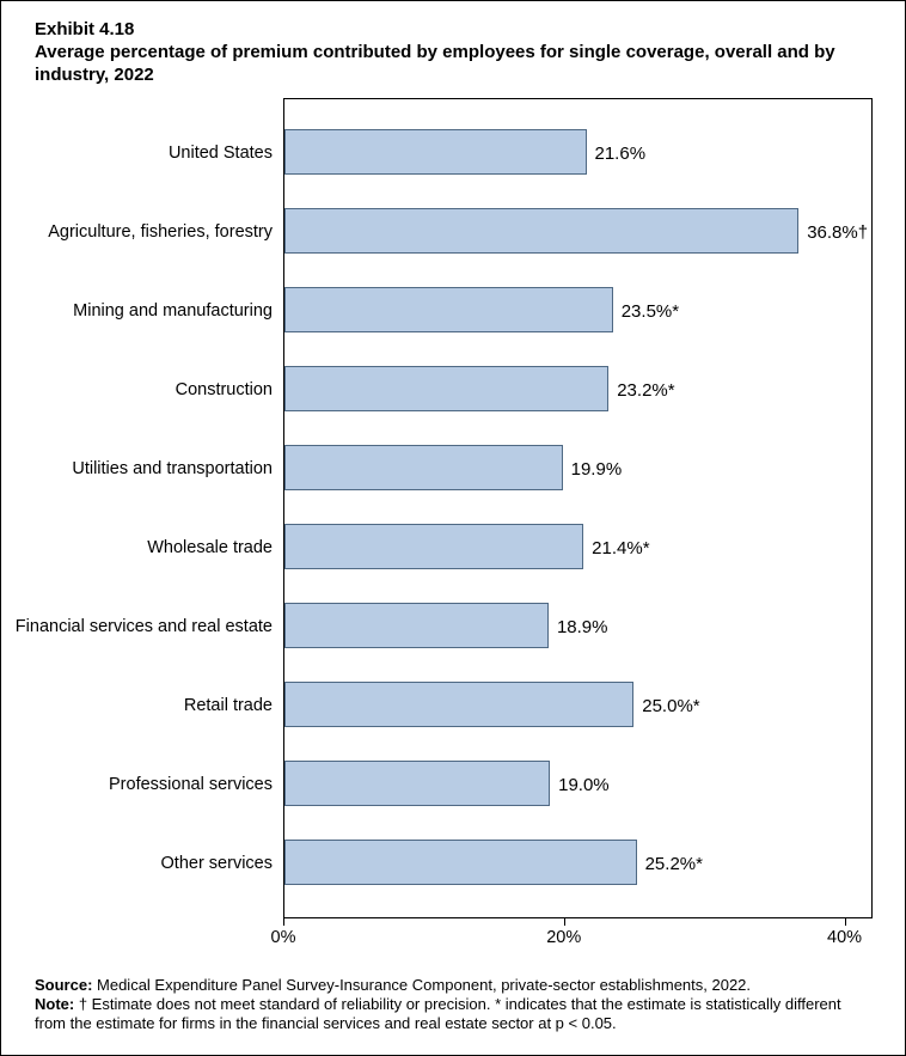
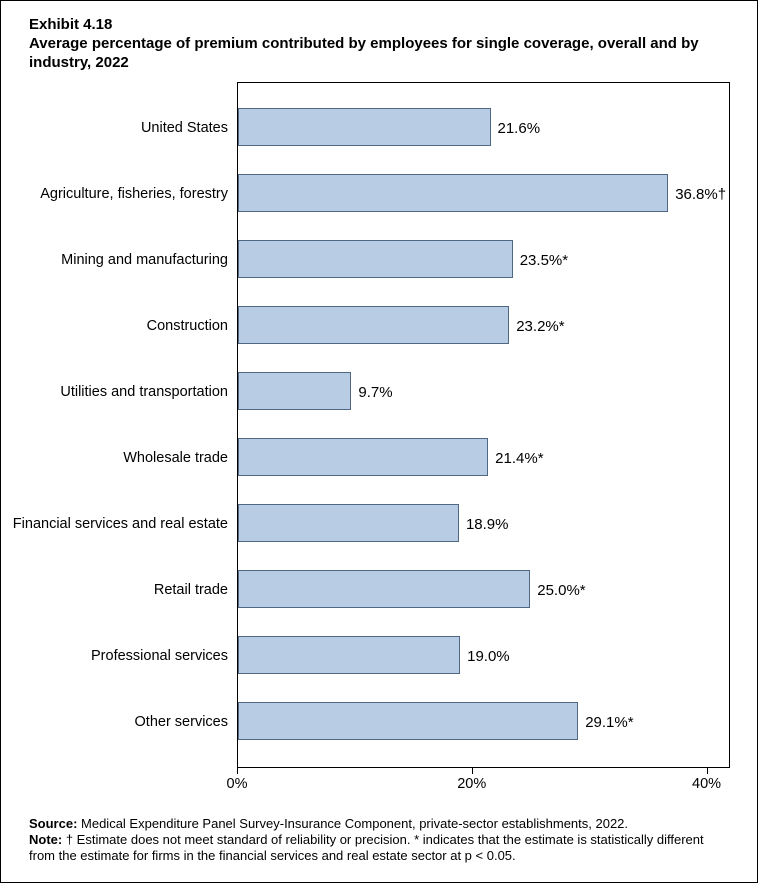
Utilities and transportation: 19.9% -> 9.7%
Other services: 25.2 -> 29.1
